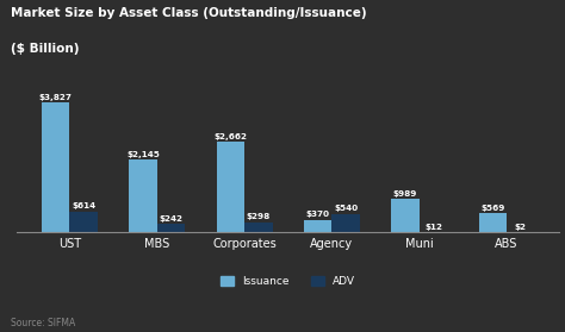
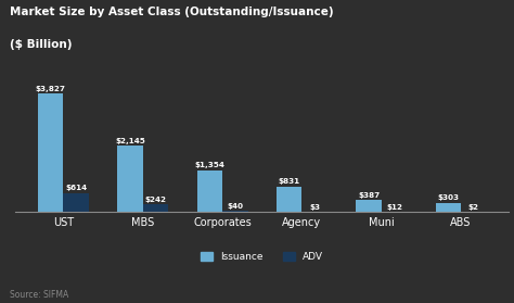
Issuance/Corporates: $2,662 -> $1,354
ADV/Corporates: $298 -> $40
Issuance/Agency: $370 -> $831
ADV/Agency: $540 -> $3
Issuance/Muni: $989 -> $387
Issuance/ABS: $569 -> $303
